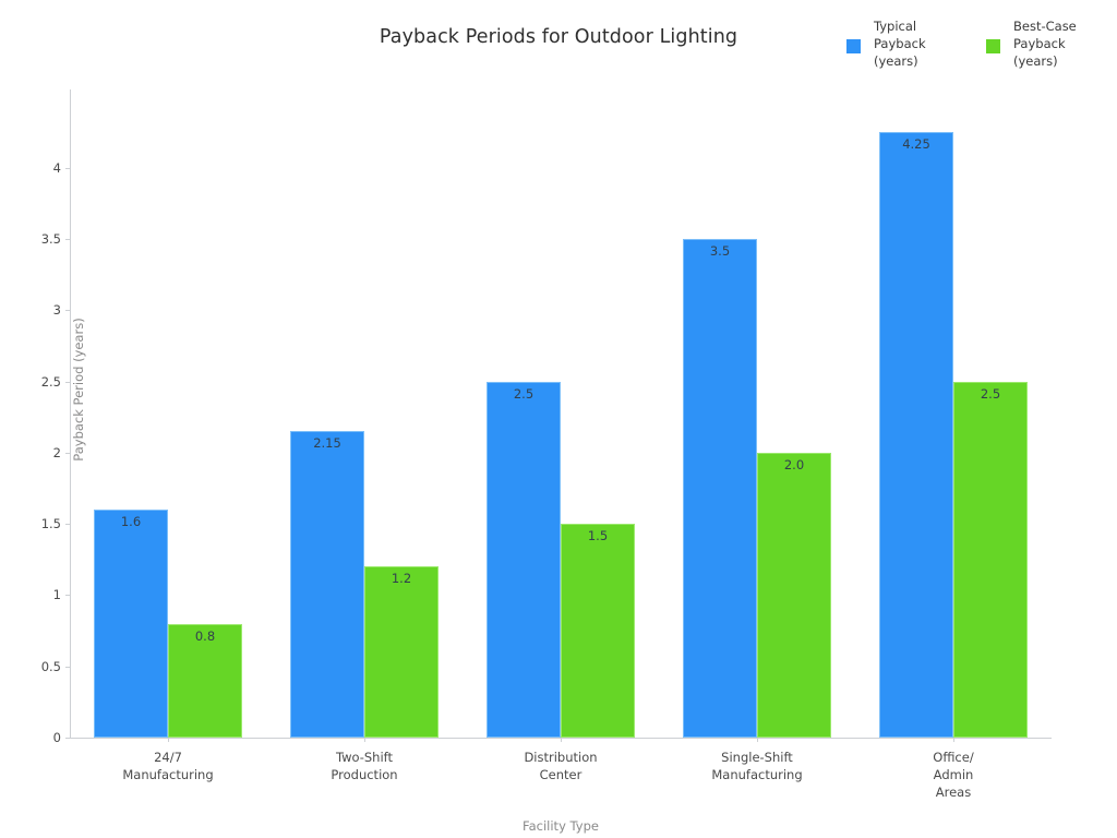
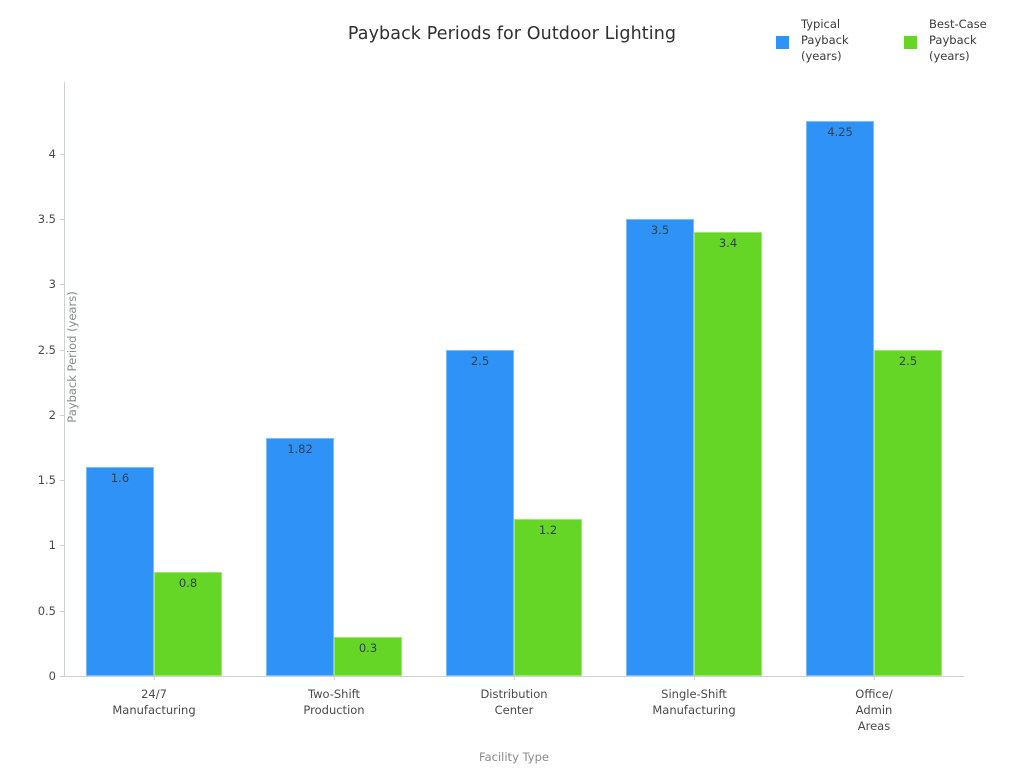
Typical Payback (years)/Two-Shift Production: 2.15 -> 1.82
Best-Case Payback (years)/Two-Shift Production: 1.2 -> 0.3
Best-Case Payback (years)/Distribution Center: 1.5 -> 1.2
Best-Case Payback (years)/Single-Shift Manufacturing: 2.0 -> 3.4
